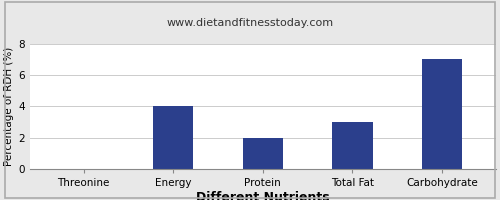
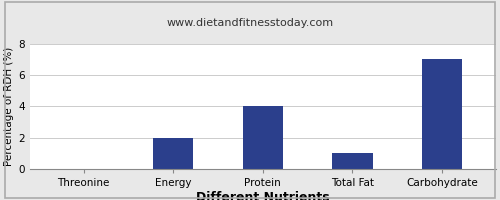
Energy: 4 -> 2
Protein: 2 -> 4
Total Fat: 3 -> 1
